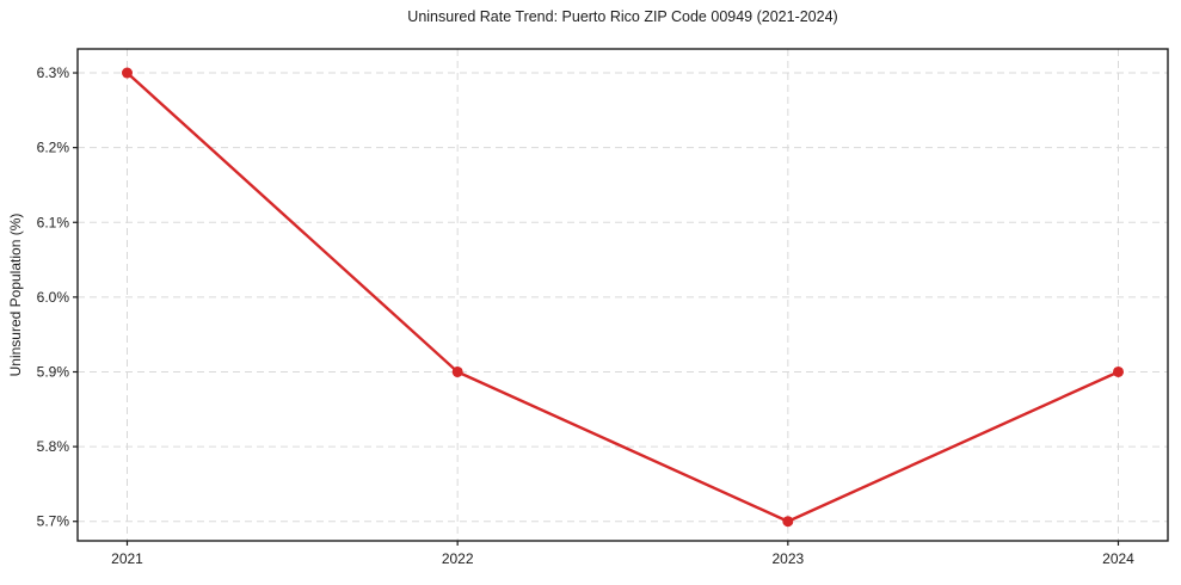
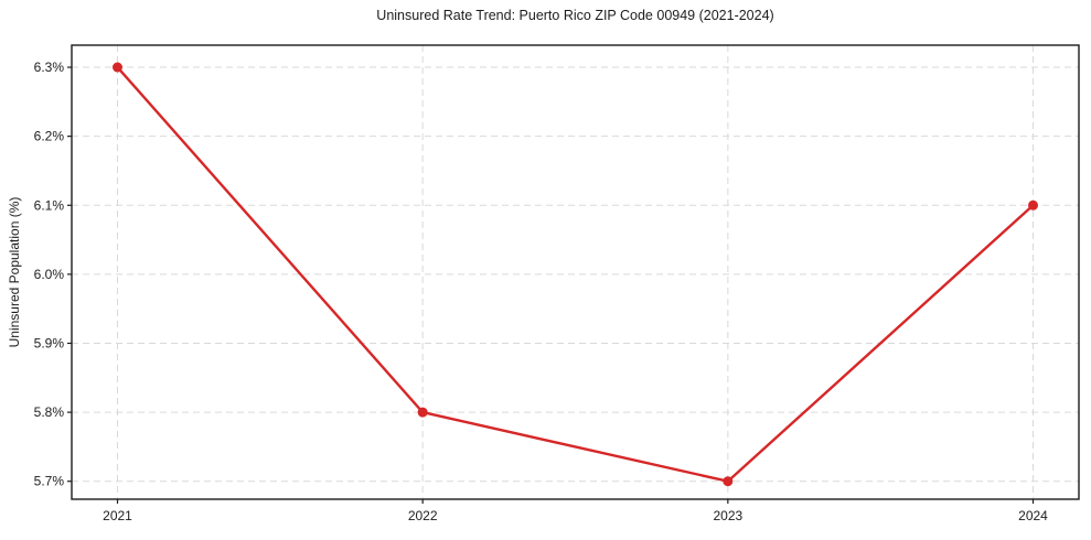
2022: 5.9% -> 5.8%
2024: 5.9% -> 6.1%
